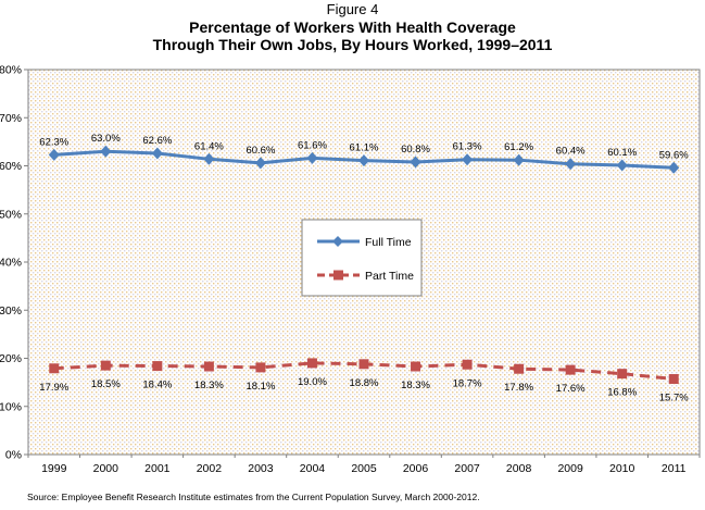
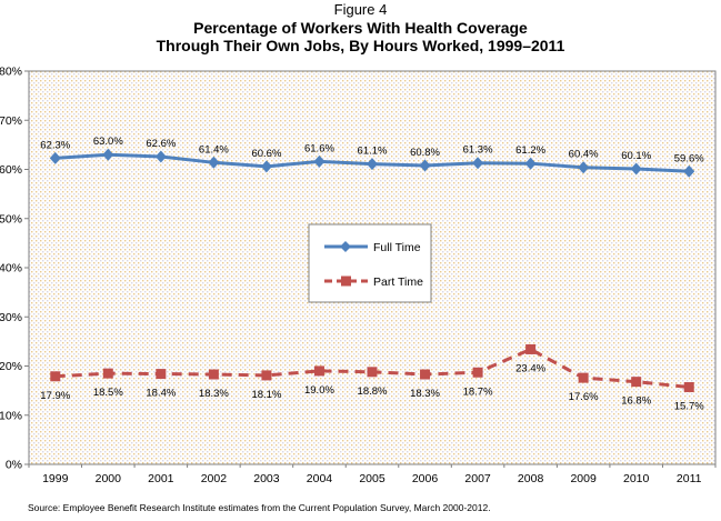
Part Time/2008: 17.8% -> 23.4%
